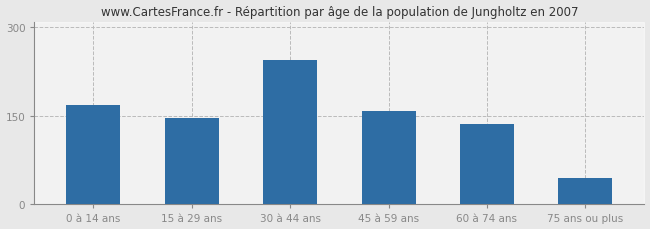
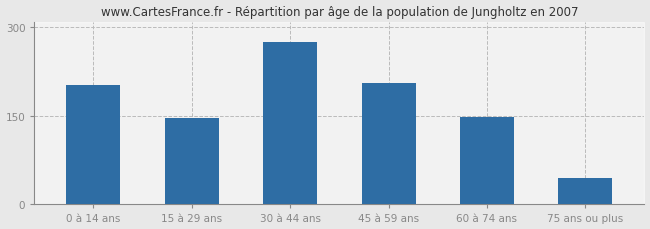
0 à 14 ans: 168 -> 202
30 à 44 ans: 245 -> 276
45 à 59 ans: 158 -> 206
60 à 74 ans: 136 -> 148
